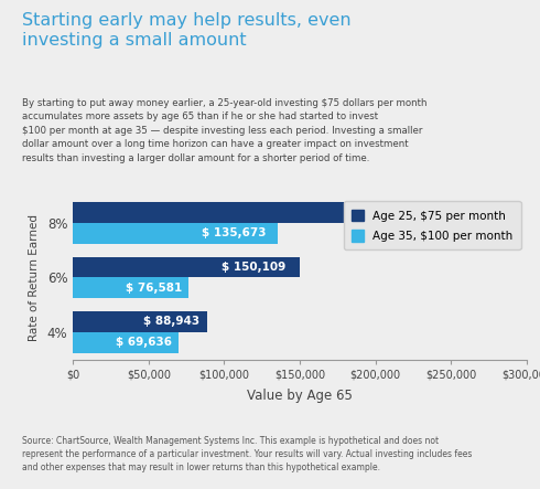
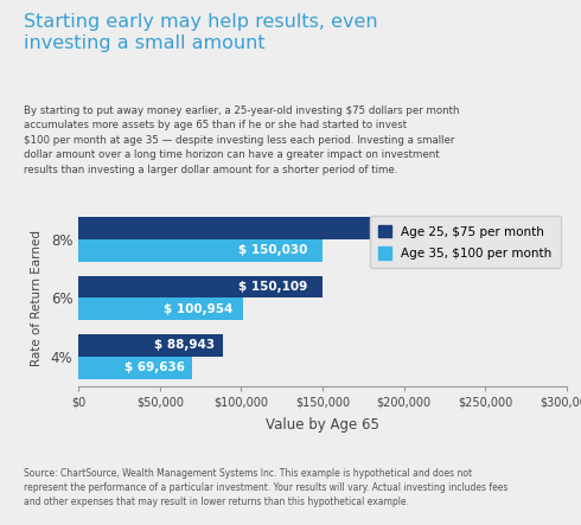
Age 35, $100 per month/8%: 135,673 -> 150,030
Age 35, $100 per month/6%: 76,581 -> 100,954
